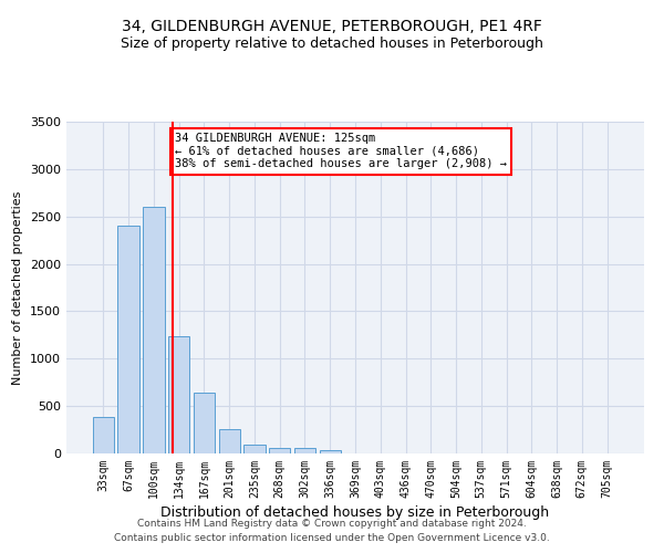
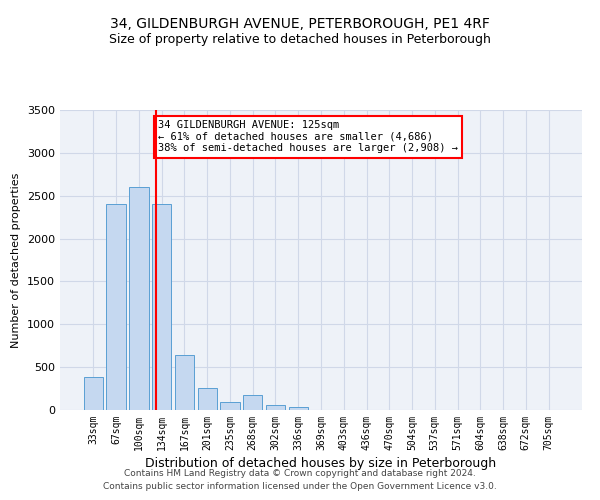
134sqm: 1240 -> 2400
268sqm: 60 -> 180
